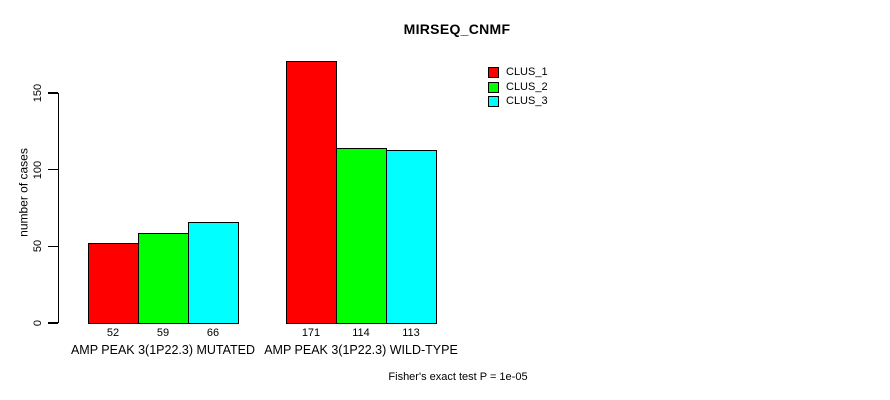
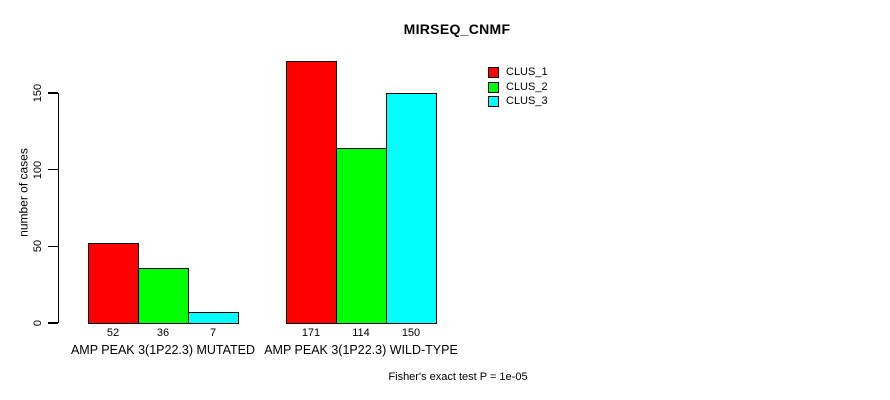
CLUS_2/AMP PEAK 3(1P22.3) MUTATED: 59 -> 36
CLUS_3/AMP PEAK 3(1P22.3) MUTATED: 66 -> 7
CLUS_3/AMP PEAK 3(1P22.3) WILD-TYPE: 113 -> 150
